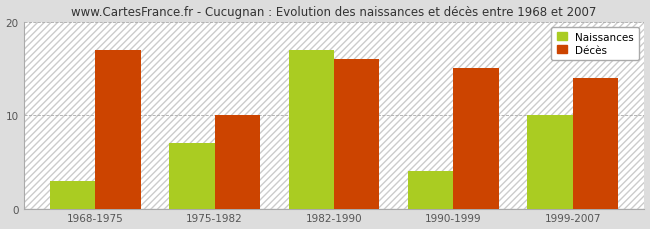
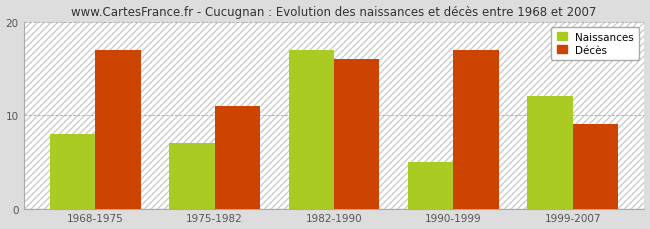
Naissances/1968-1975: 3 -> 8
Décès/1975-1982: 10 -> 11
Naissances/1990-1999: 4 -> 5
Décès/1990-1999: 15 -> 17
Naissances/1999-2007: 10 -> 12
Décès/1999-2007: 14 -> 9
